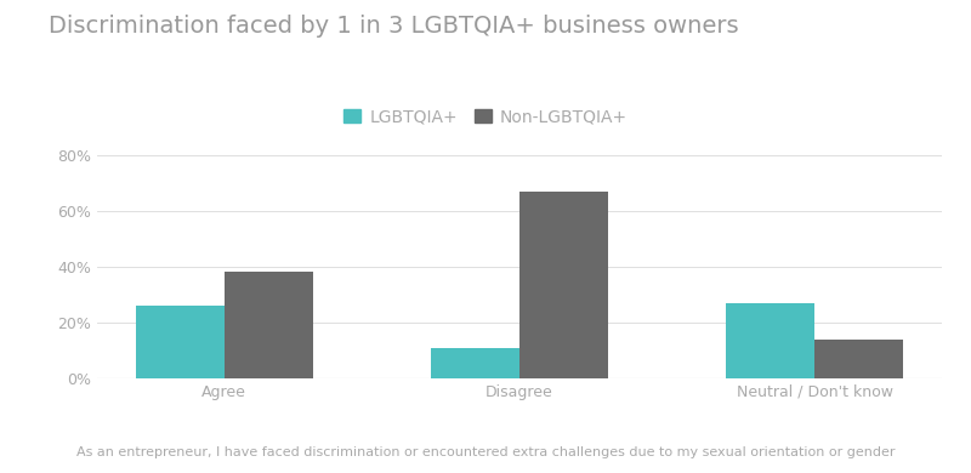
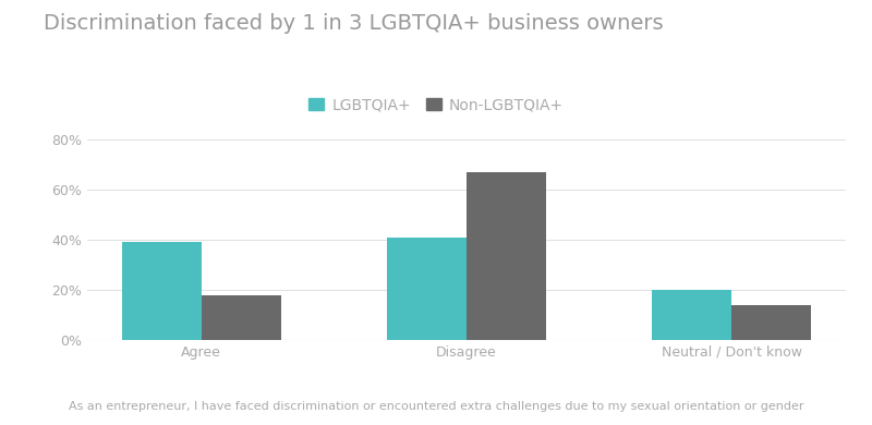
LGBTQIA+/Agree: 26% -> 39%
Non-LGBTQIA+/Agree: 38% -> 18%
LGBTQIA+/Disagree: 11% -> 41%
LGBTQIA+/Neutral / Don't know: 27% -> 20%
